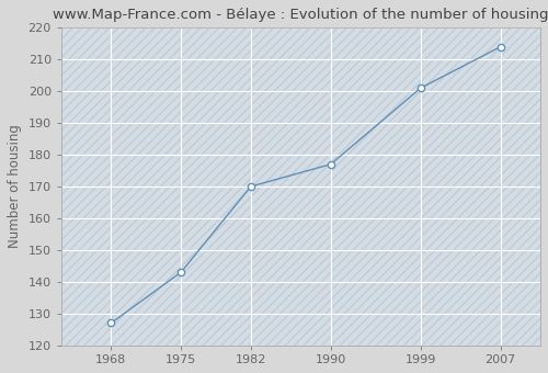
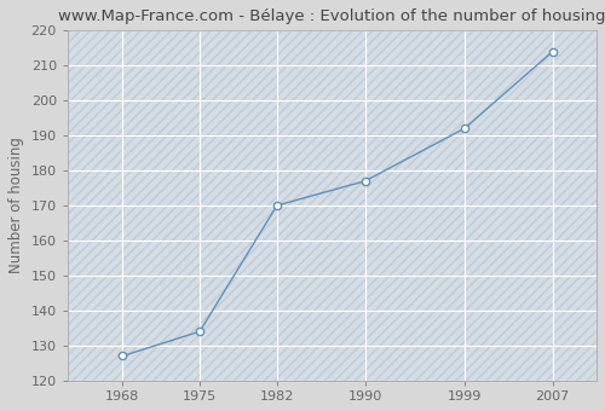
1975: 143 -> 134
1999: 201 -> 192
